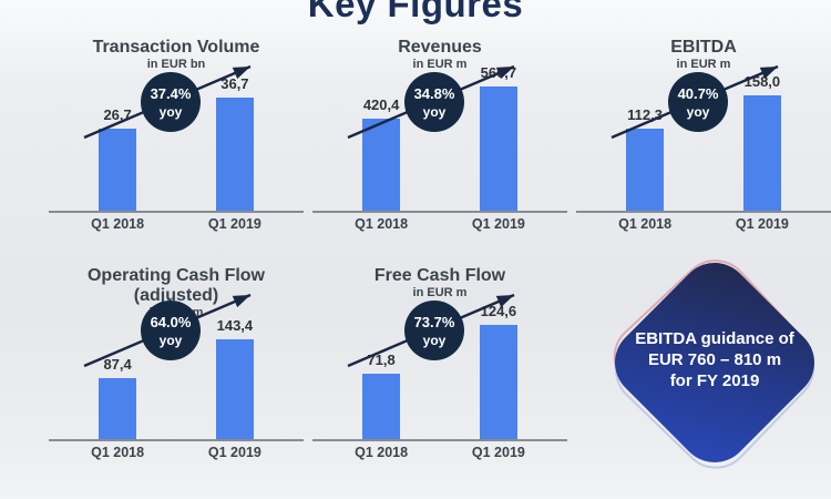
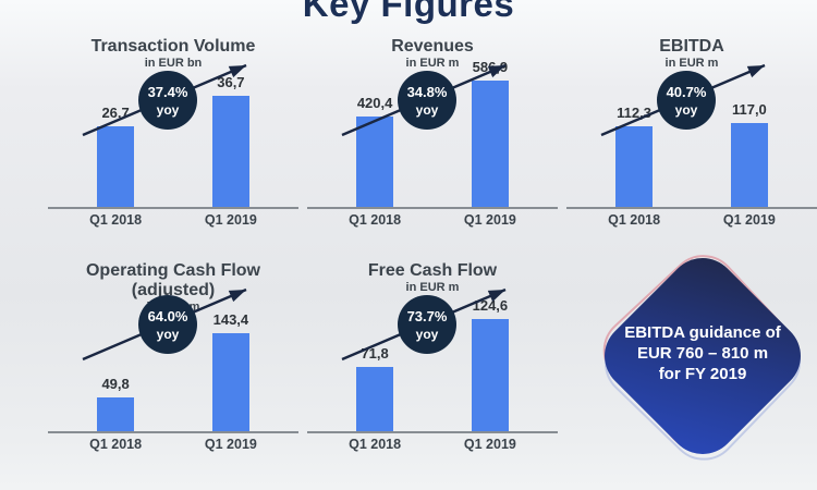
Revenues/Q1 2019: 566,7 -> 586,9
EBITDA/Q1 2019: 158,0 -> 117,0
Operating Cash Flow (adjusted)/Q1 2018: 87,4 -> 49,8
